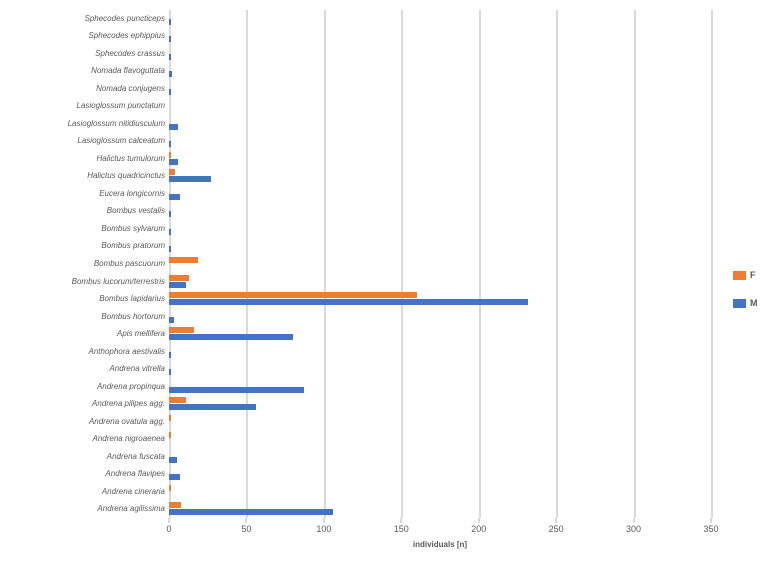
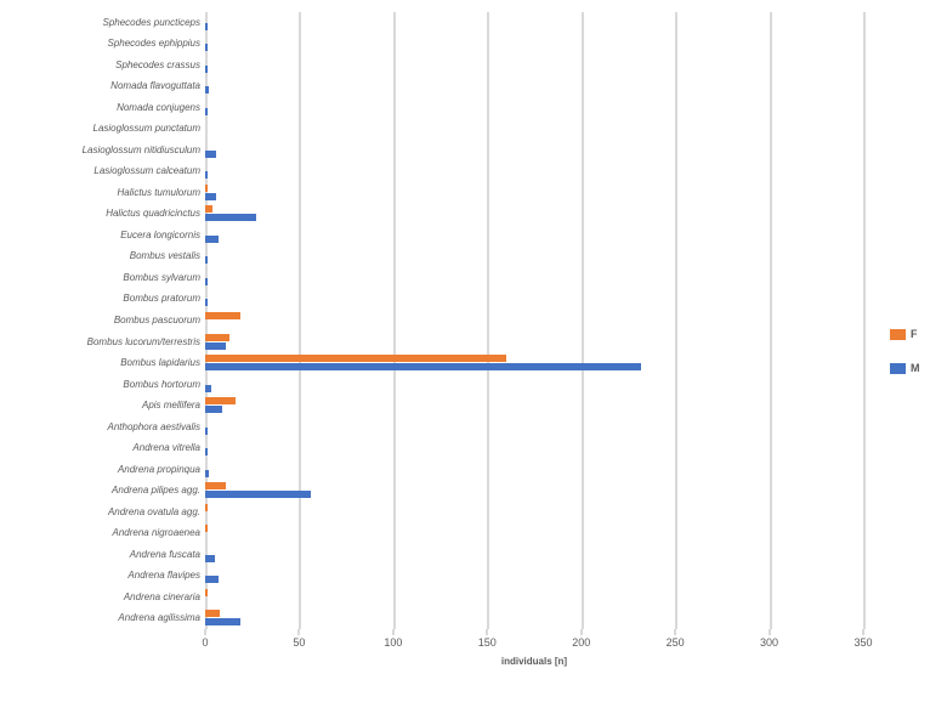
M/Apis mellifera: 80 -> 9
M/Andrena propinqua: 87 -> 2
M/Andrena agilissima: 106 -> 19
